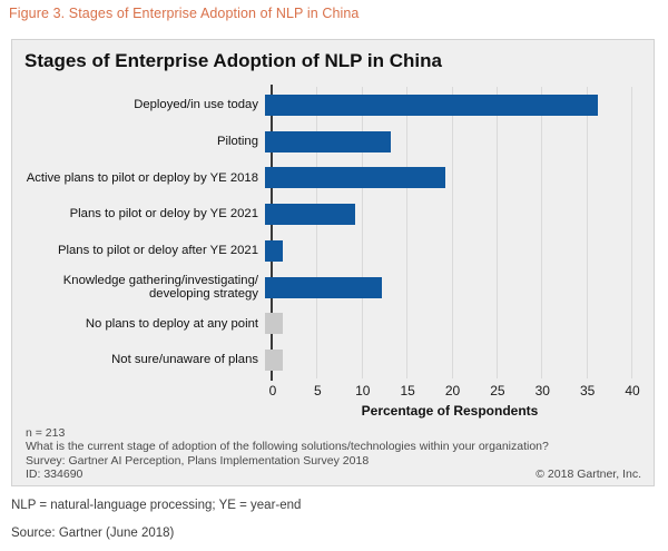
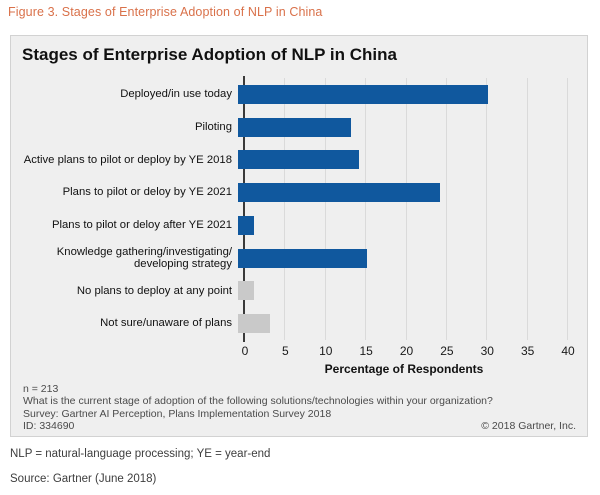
Deployed/in use today: 37 -> 31
Active plans to pilot or deploy by YE 2018: 20 -> 15
Plans to pilot or deloy by YE 2021: 10 -> 25
Knowledge gathering/investigating/ developing strategy: 13 -> 16
Not sure/unaware of plans: 2 -> 4
